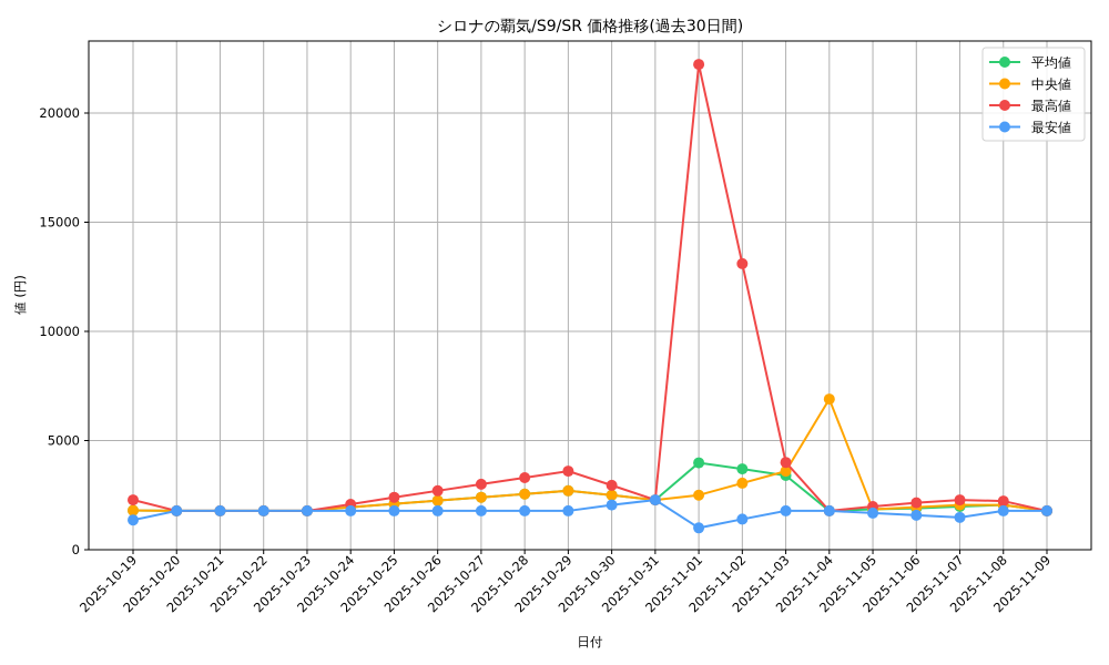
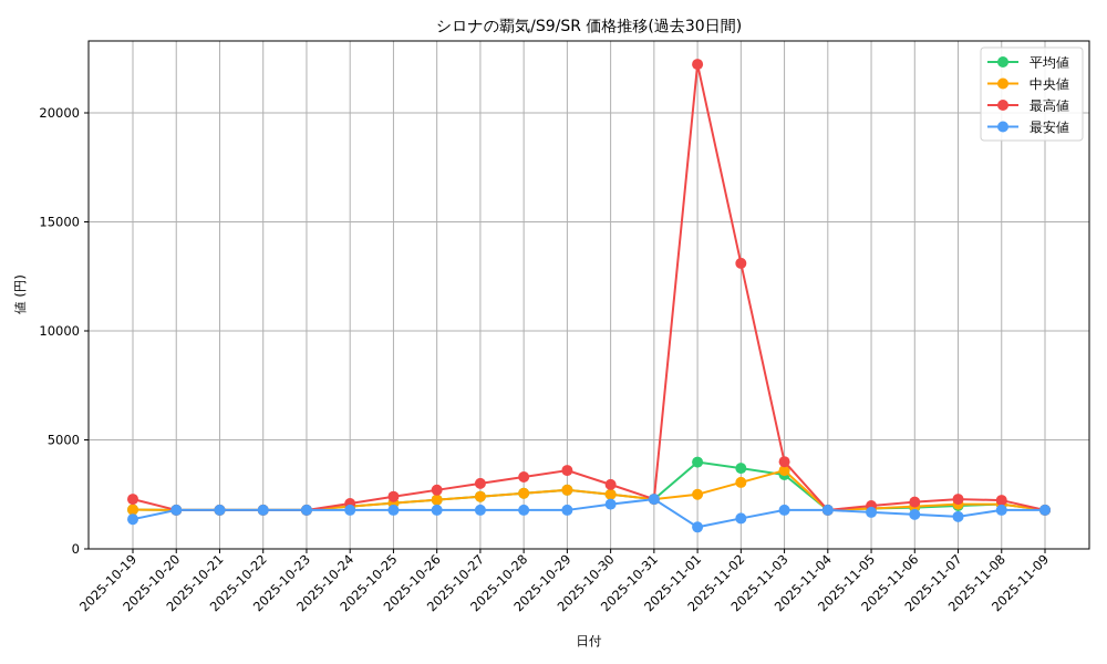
中央値/2025-11-04: 6900 -> 1800
